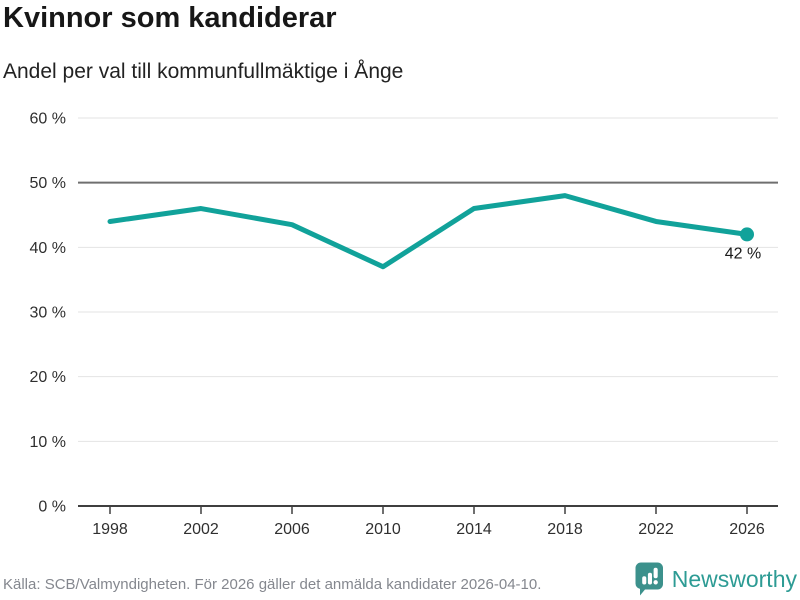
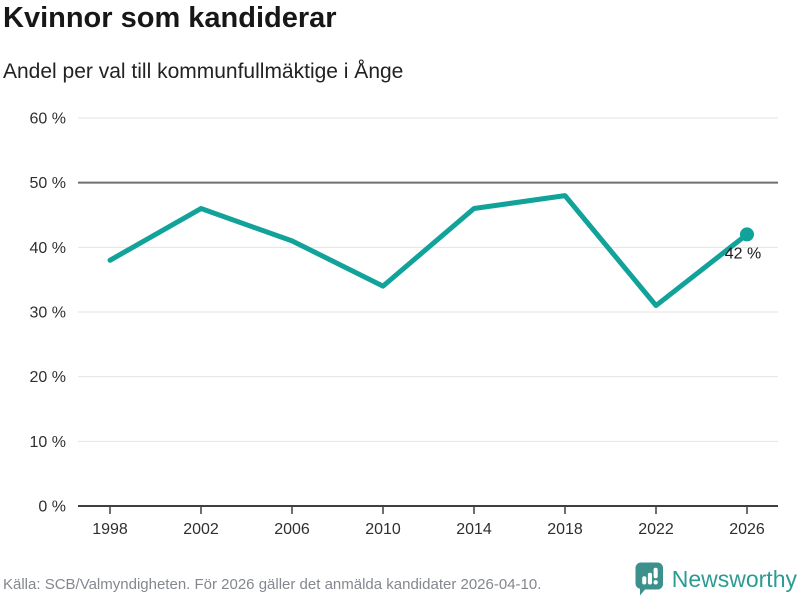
1998: 44% -> 38%
2006: 44% -> 41%
2010: 37% -> 34%
2022: 44% -> 31%
